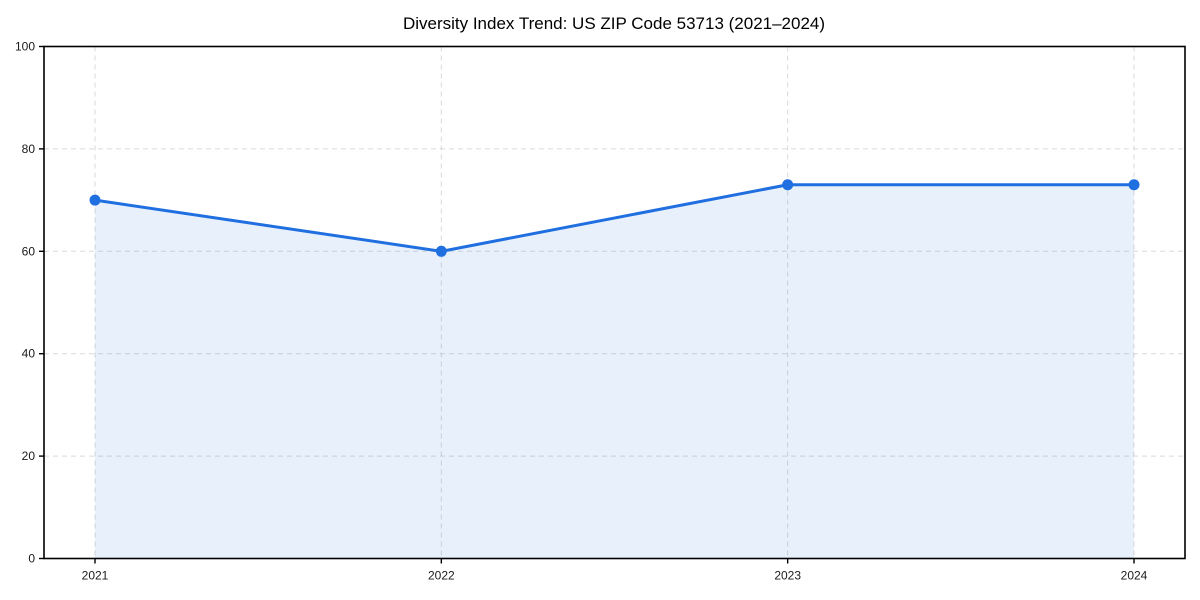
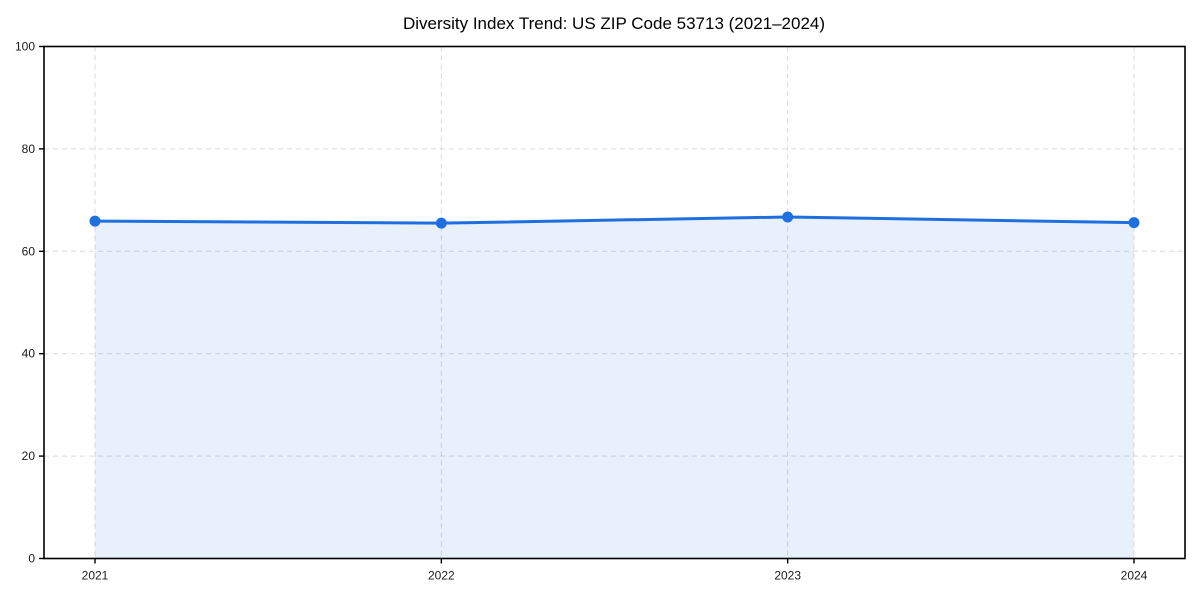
2021: 70 -> 66
2022: 60 -> 66
2023: 73 -> 67
2024: 73 -> 66
